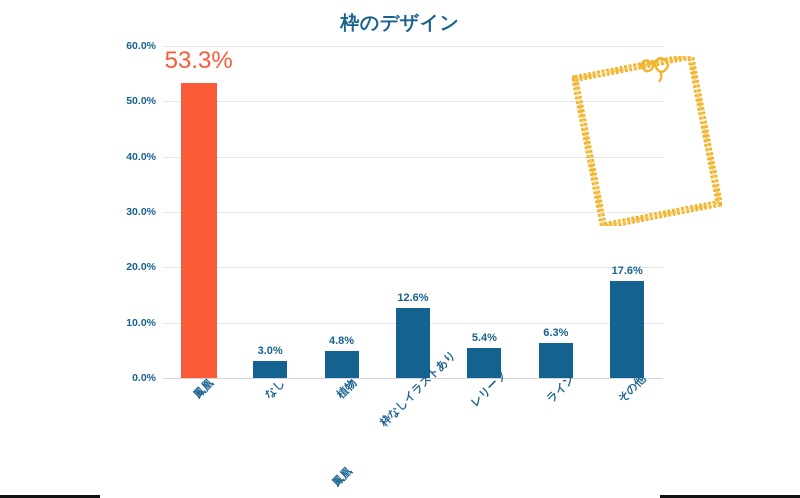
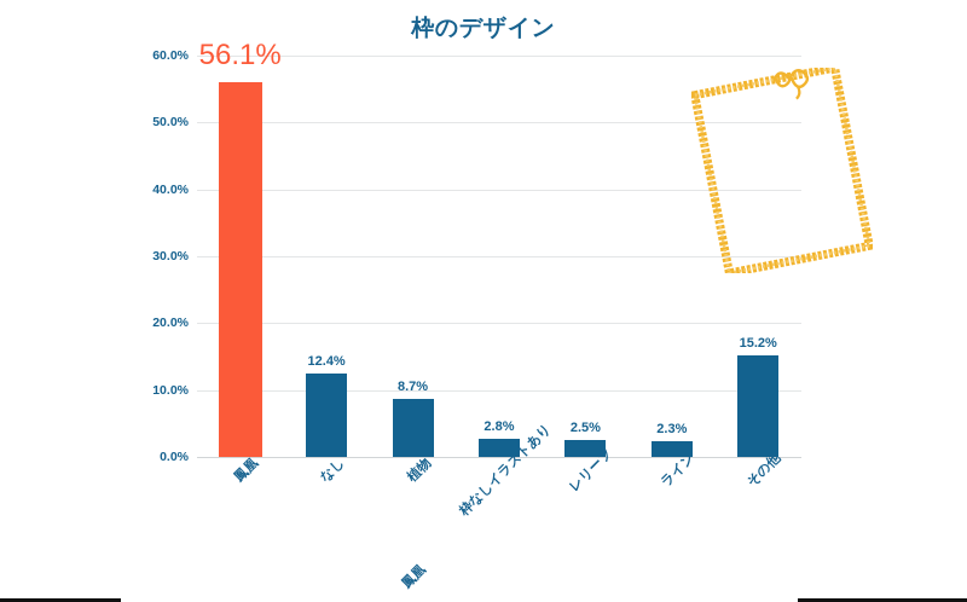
鳳凰: 53.3% -> 56.1%
なし: 3.0% -> 12.4%
植物: 4.8% -> 8.7%
枠なしイラストあり: 12.6% -> 2.8%
レリーフ: 5.4% -> 2.5%
ライン: 6.3% -> 2.3%
その他: 17.6% -> 15.2%
